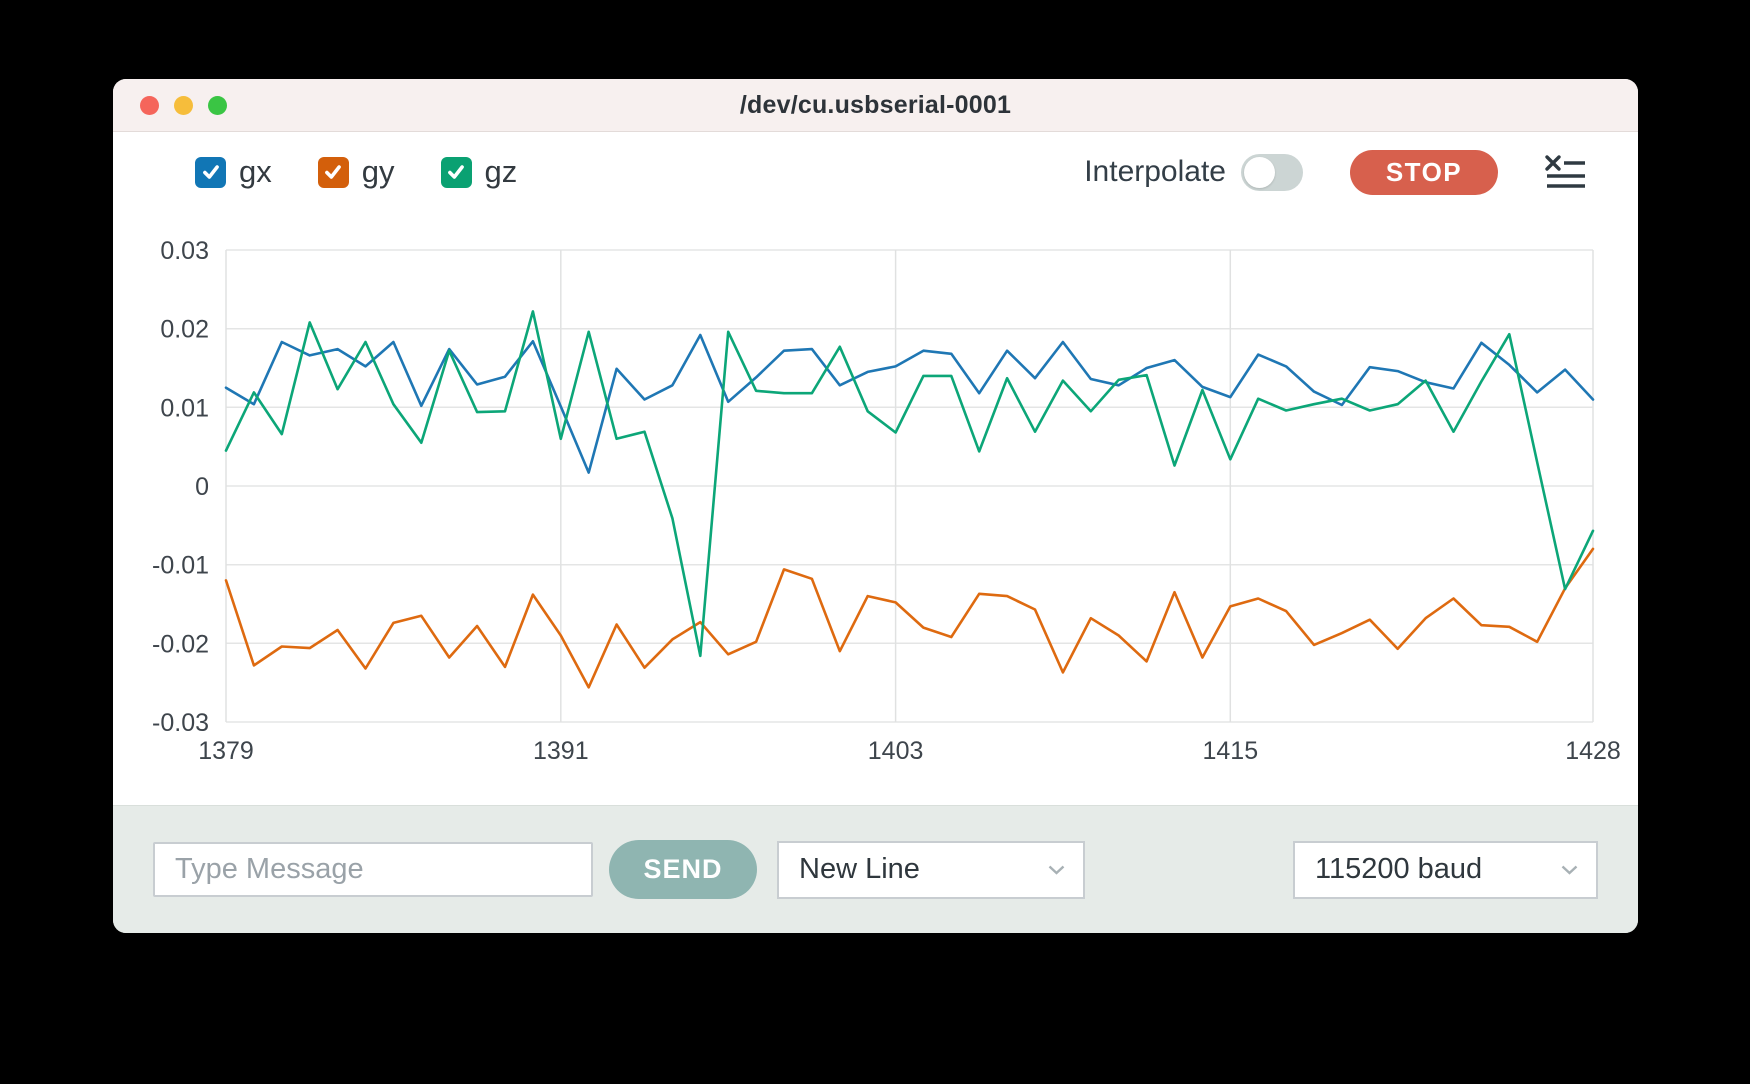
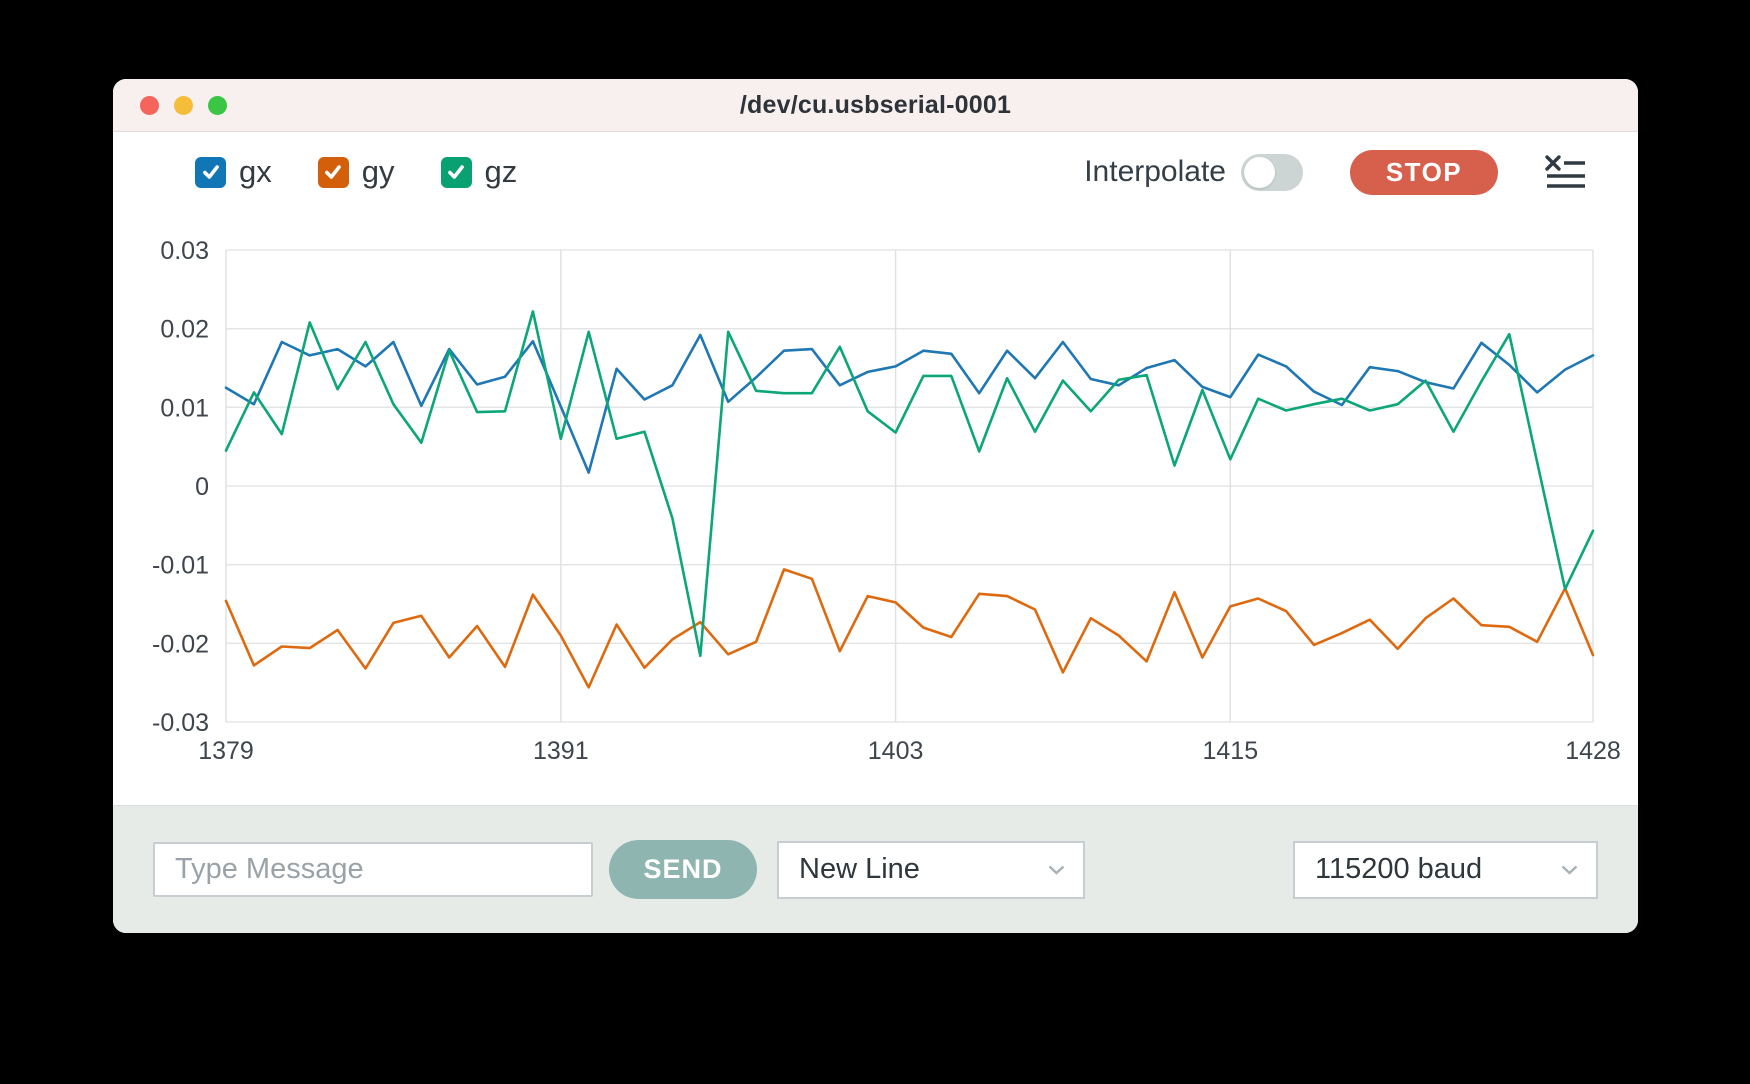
gy/1379: -0.012 -> -0.015
gx/1428: 0.011 -> 0.017
gy/1428: -0.008 -> -0.021
